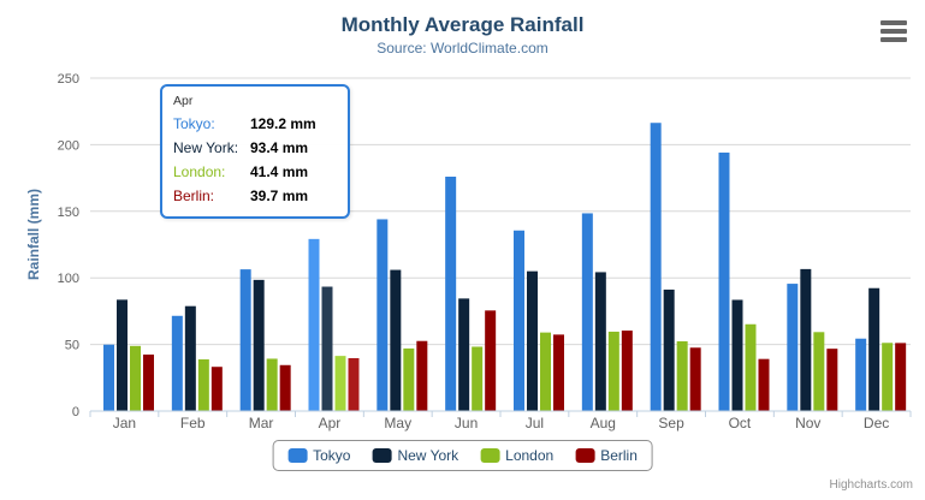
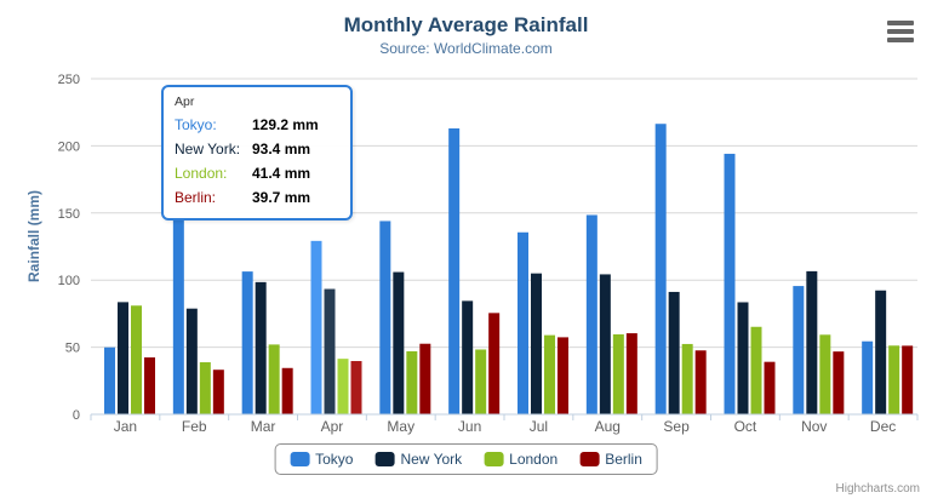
London/Jan: 49 -> 81
Tokyo/Feb: 72 -> 146
London/Mar: 39 -> 52
Tokyo/Jun: 176 -> 213
